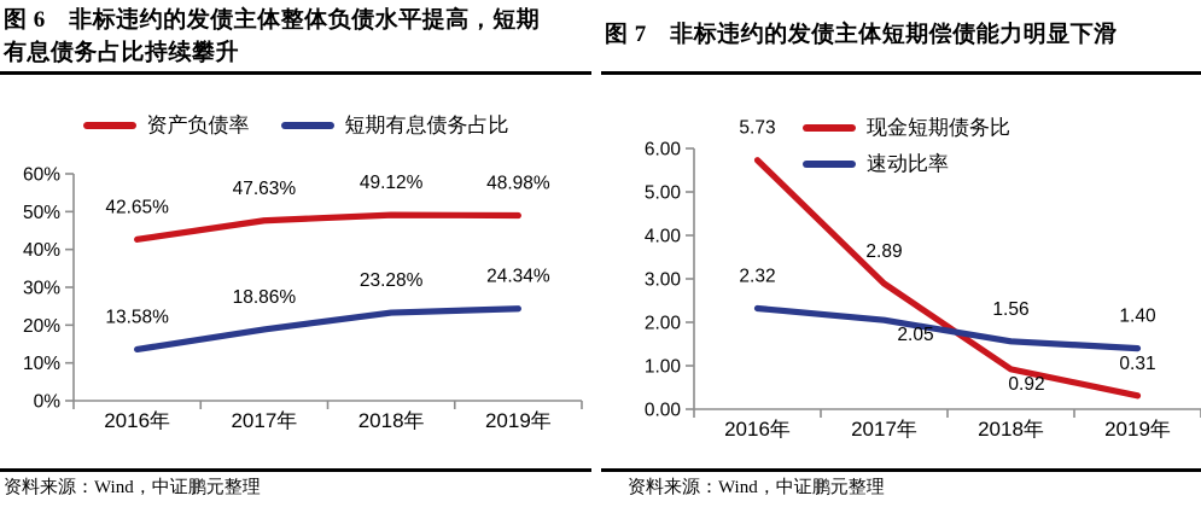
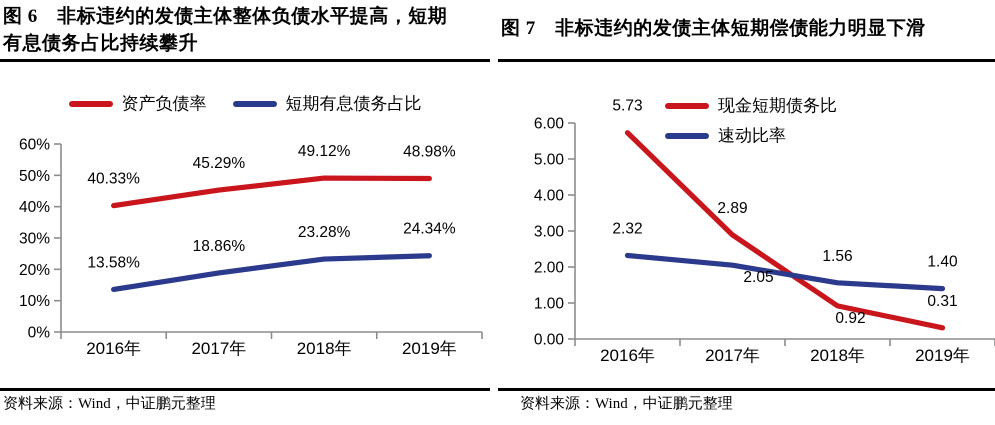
图 6 非标违约的发债主体整体负债水平提高，短期有息债务占比持续攀升/资产负债率/2016年: 42.65% -> 40.33%
图 6 非标违约的发债主体整体负债水平提高，短期有息债务占比持续攀升/资产负债率/2017年: 47.63% -> 45.29%
